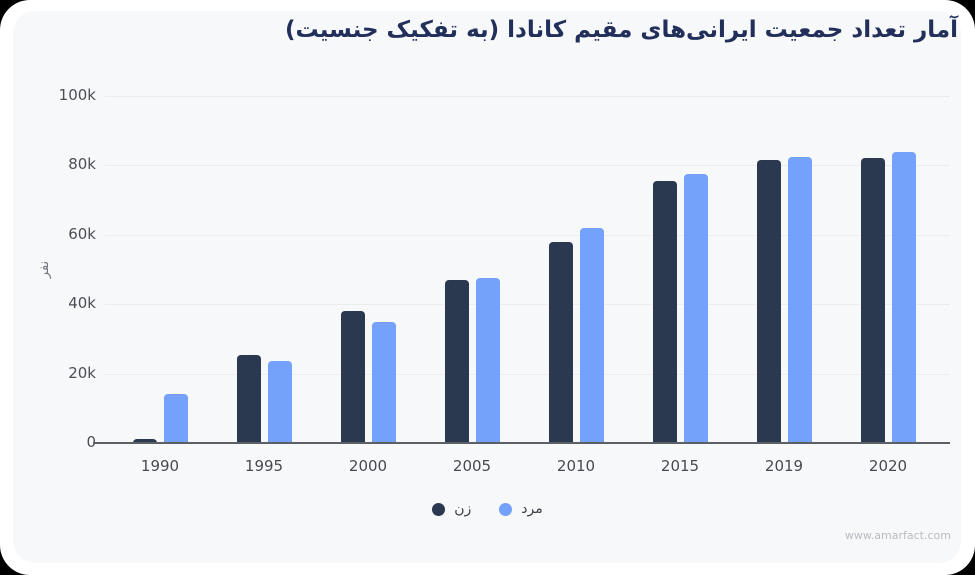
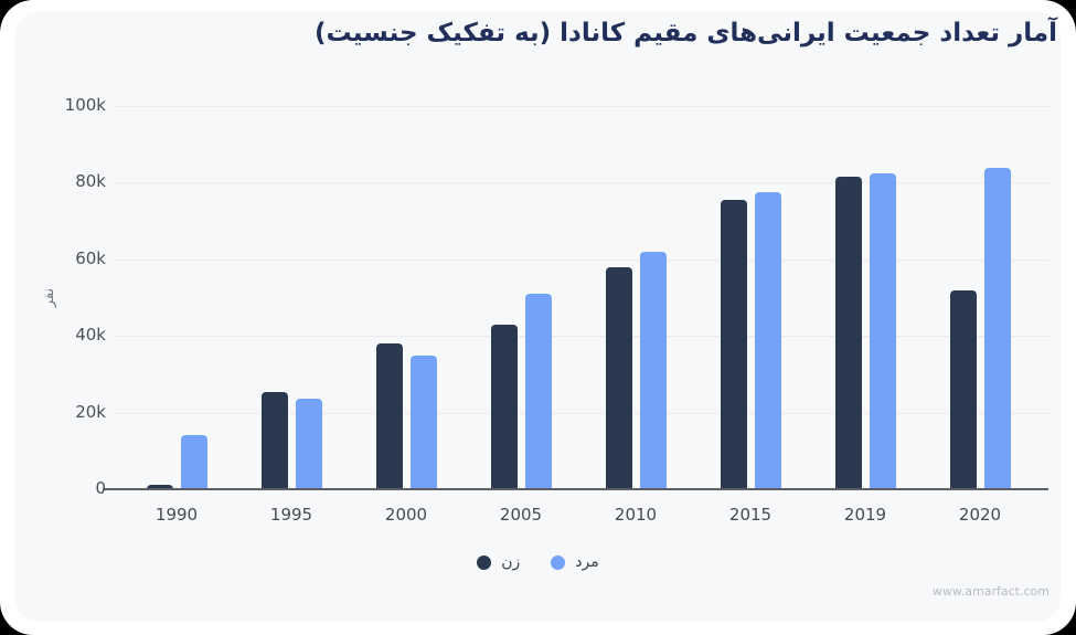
زن/2005: 47k -> 43k
مرد/2005: 48k -> 51k
زن/2020: 82k -> 52k
